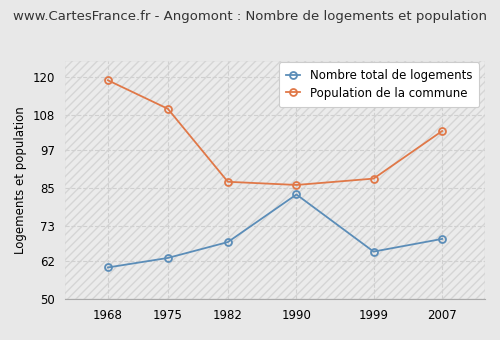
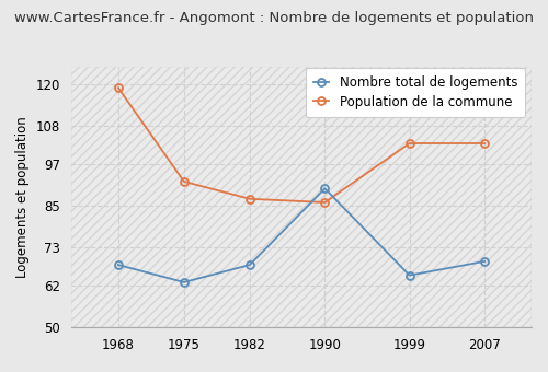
Nombre total de logements/1968: 60 -> 68
Population de la commune/1975: 110 -> 92
Nombre total de logements/1990: 83 -> 90
Population de la commune/1999: 88 -> 103
